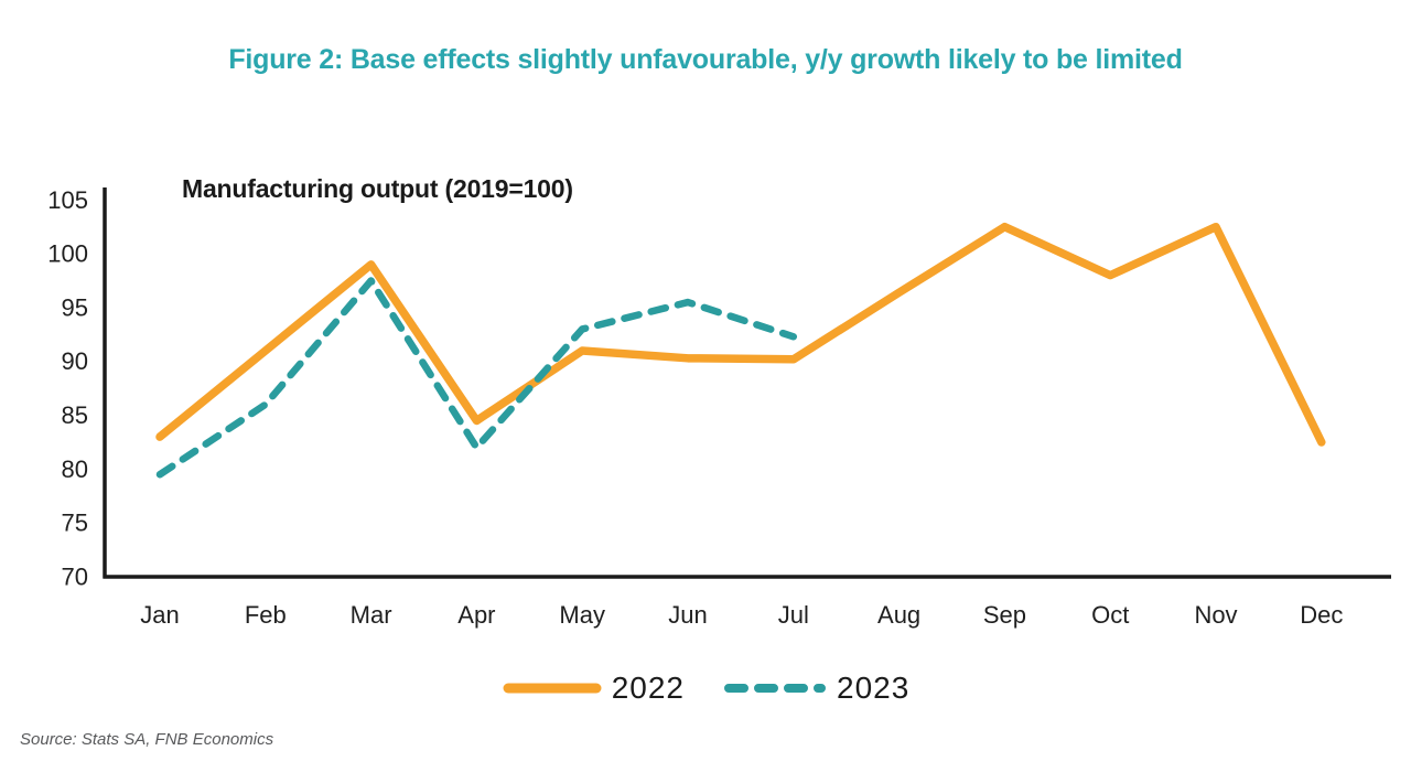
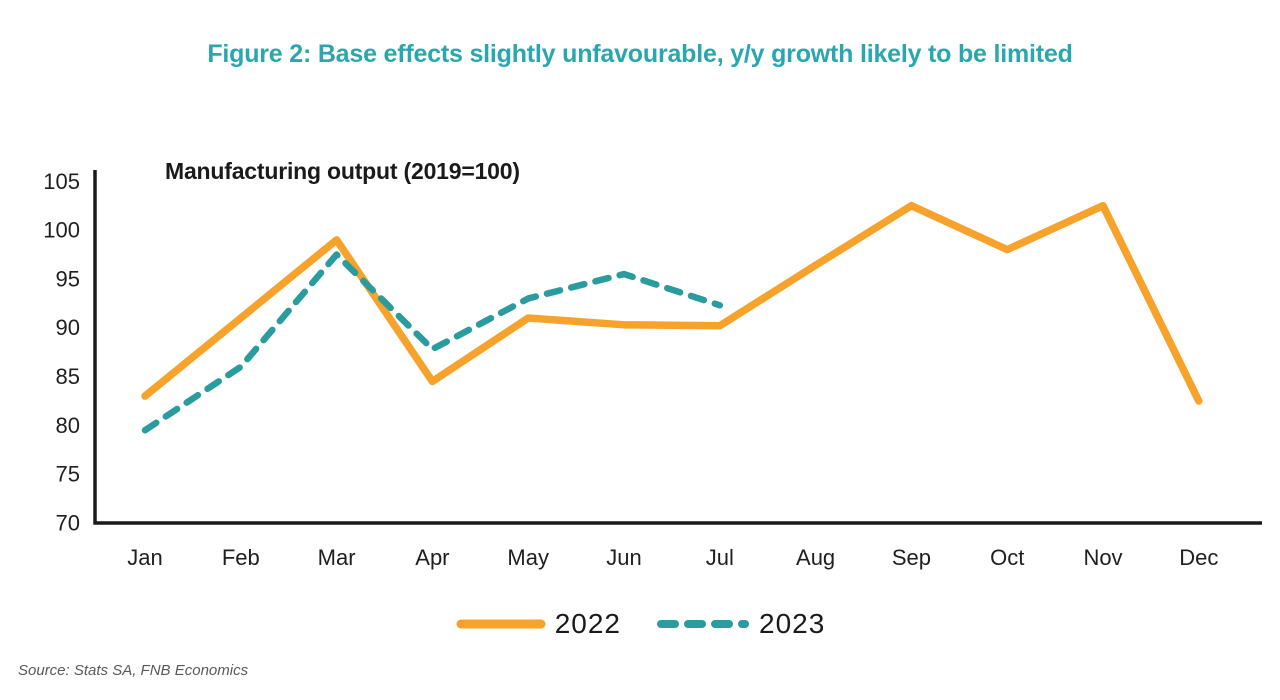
2023/Apr: 82 -> 88
